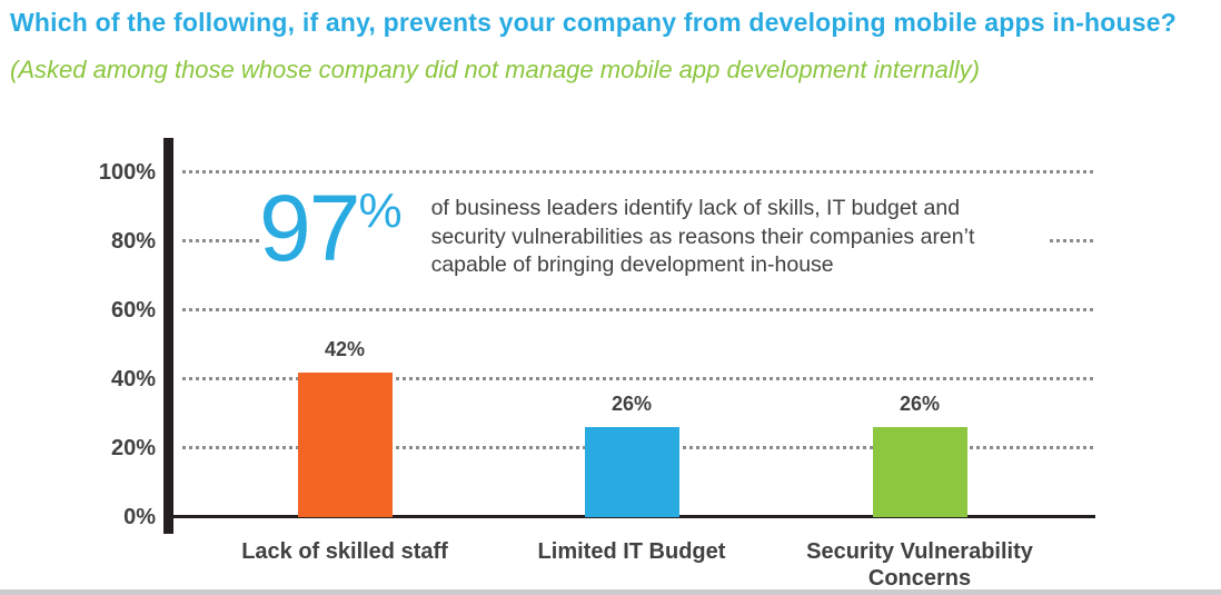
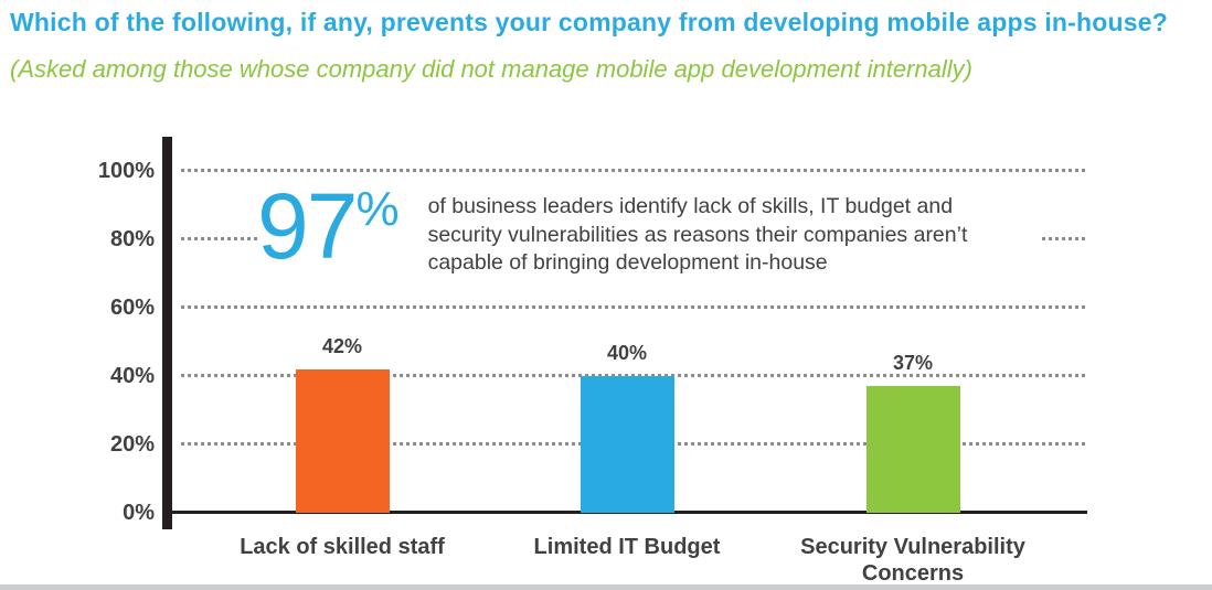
Limited IT Budget: 26% -> 40%
Security Vulnerability Concerns: 26% -> 37%
